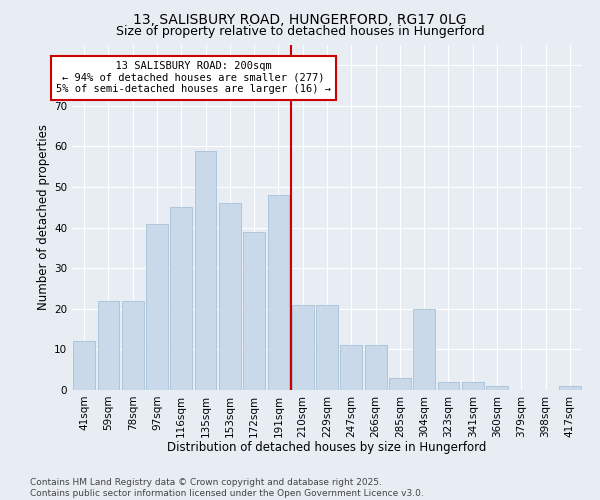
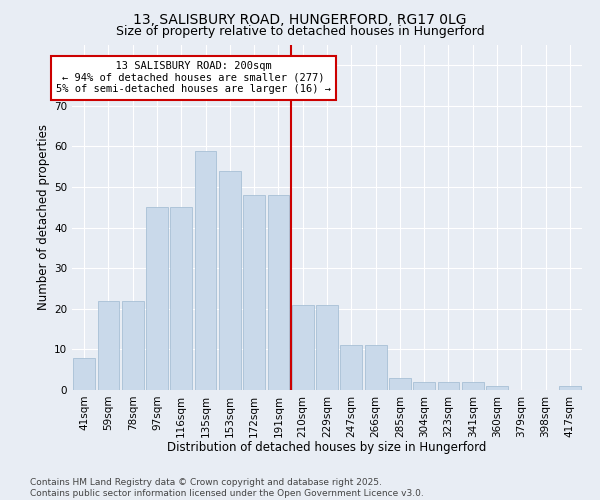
41sqm: 12 -> 8
97sqm: 41 -> 45
153sqm: 46 -> 54
172sqm: 39 -> 48
304sqm: 20 -> 2
